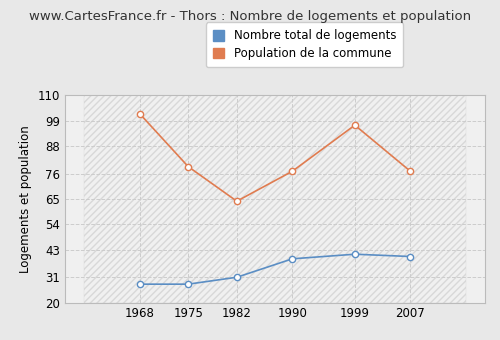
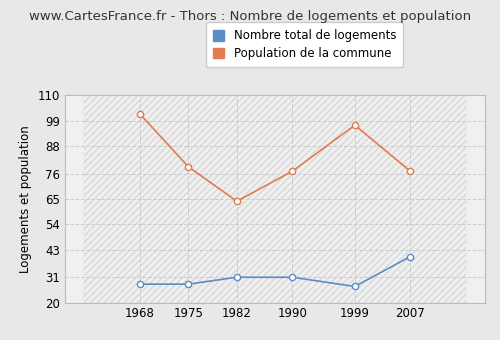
Nombre total de logements/1990: 39 -> 31
Nombre total de logements/1999: 41 -> 27
